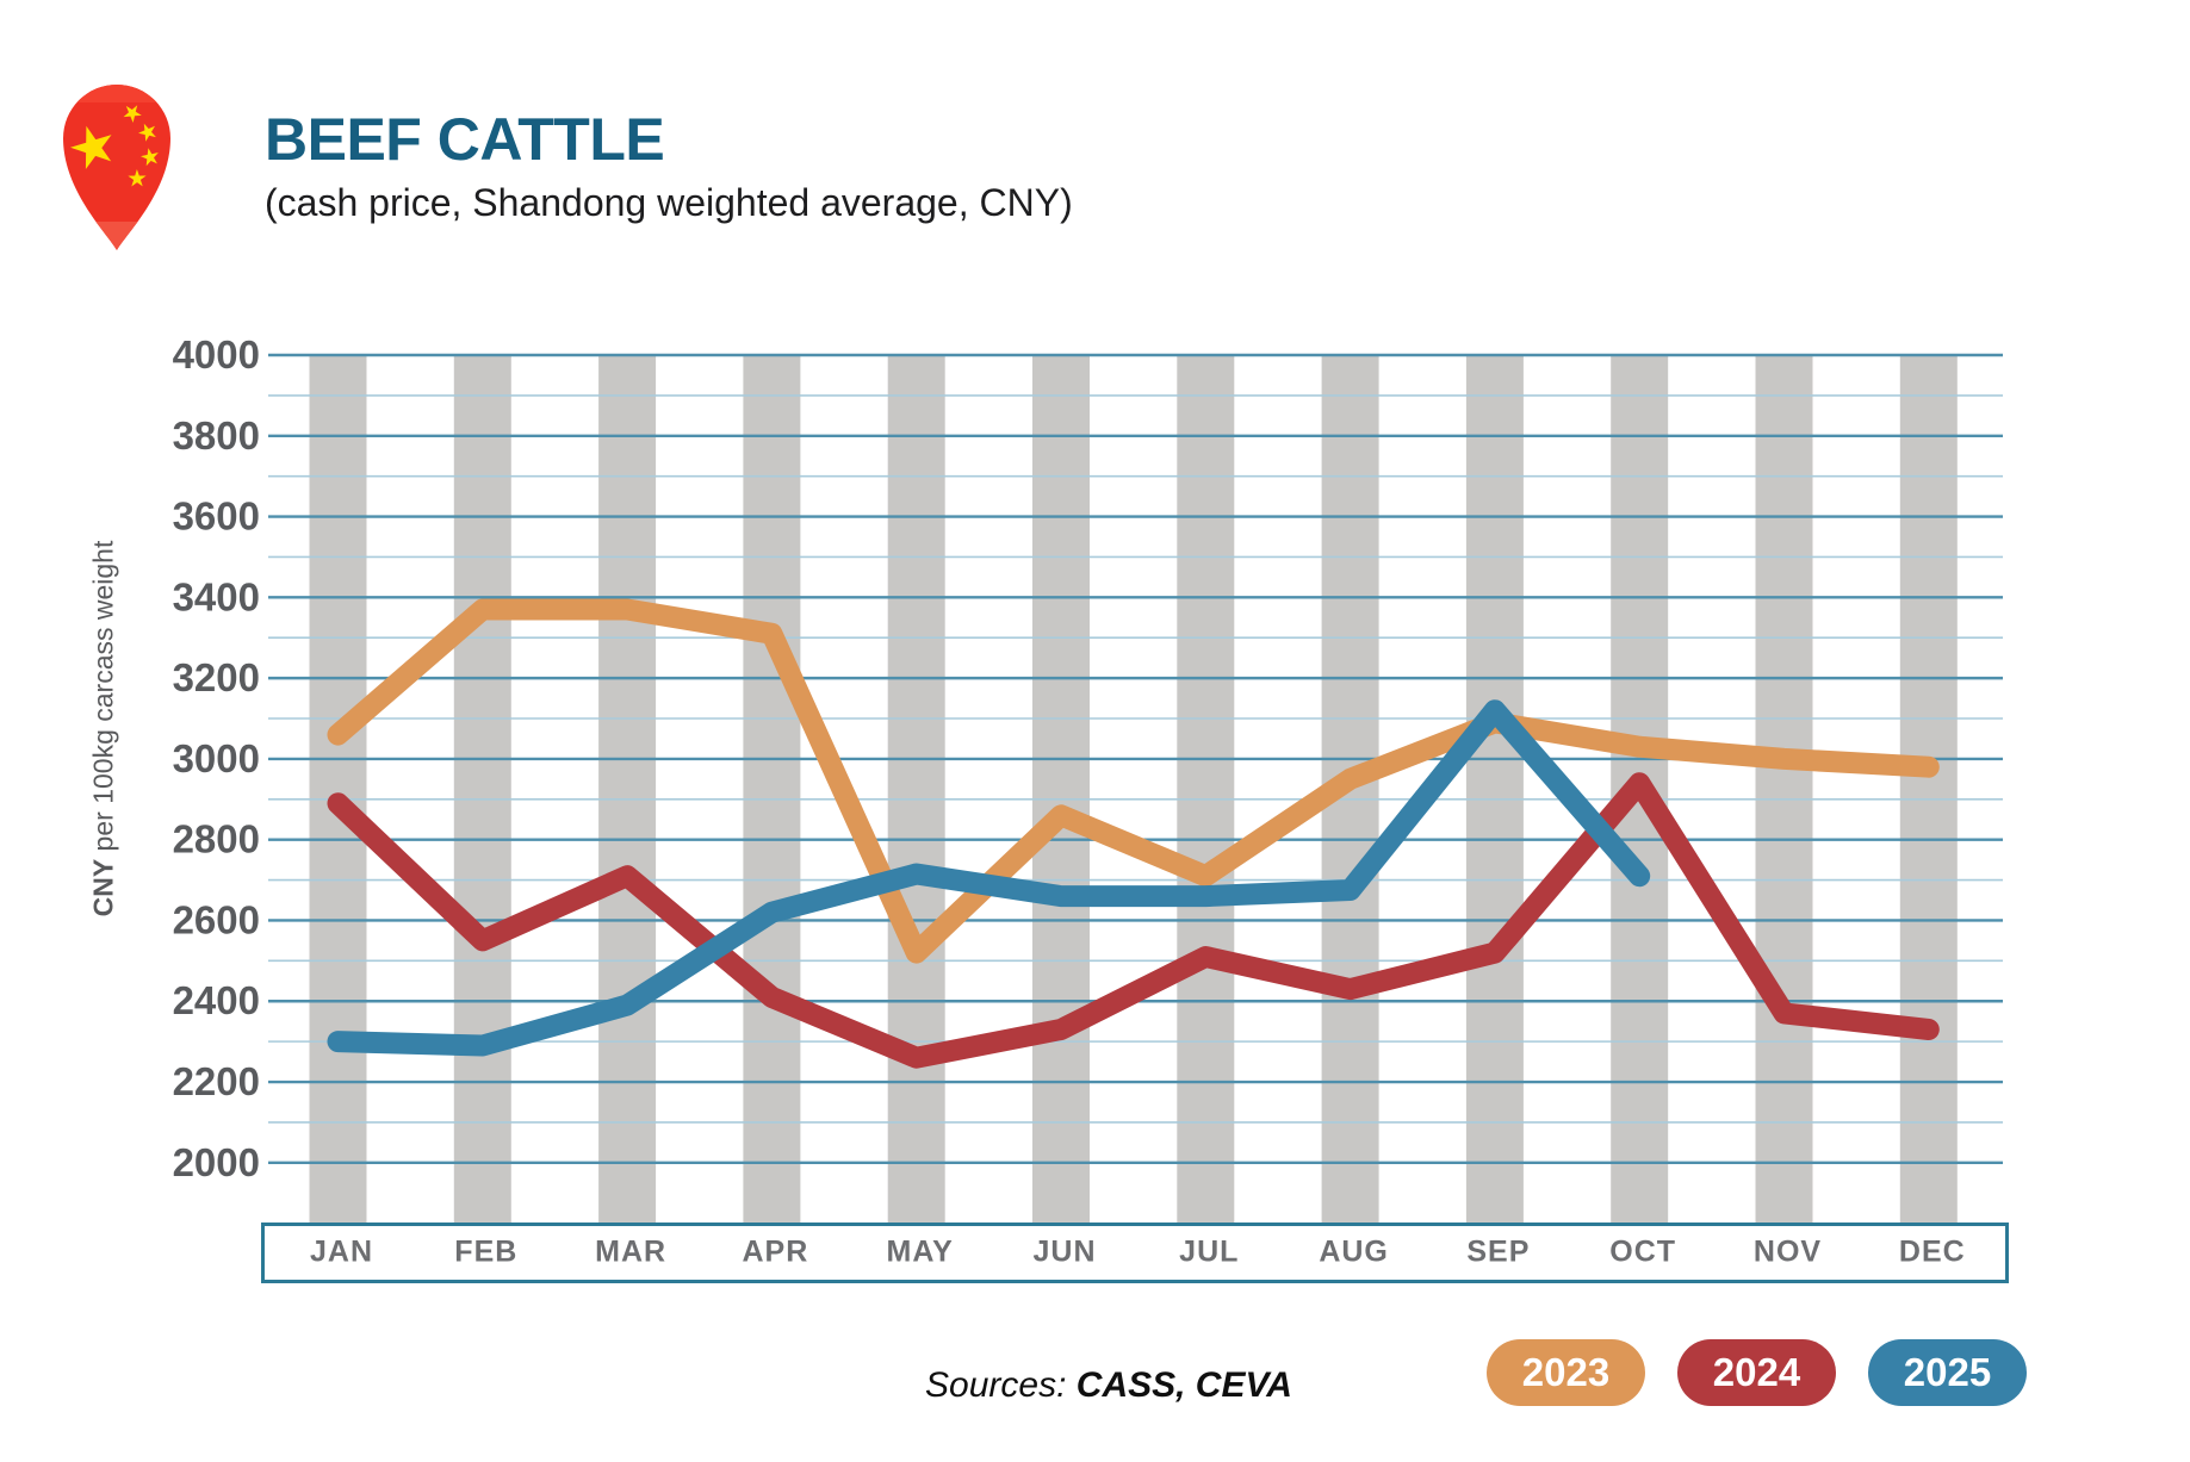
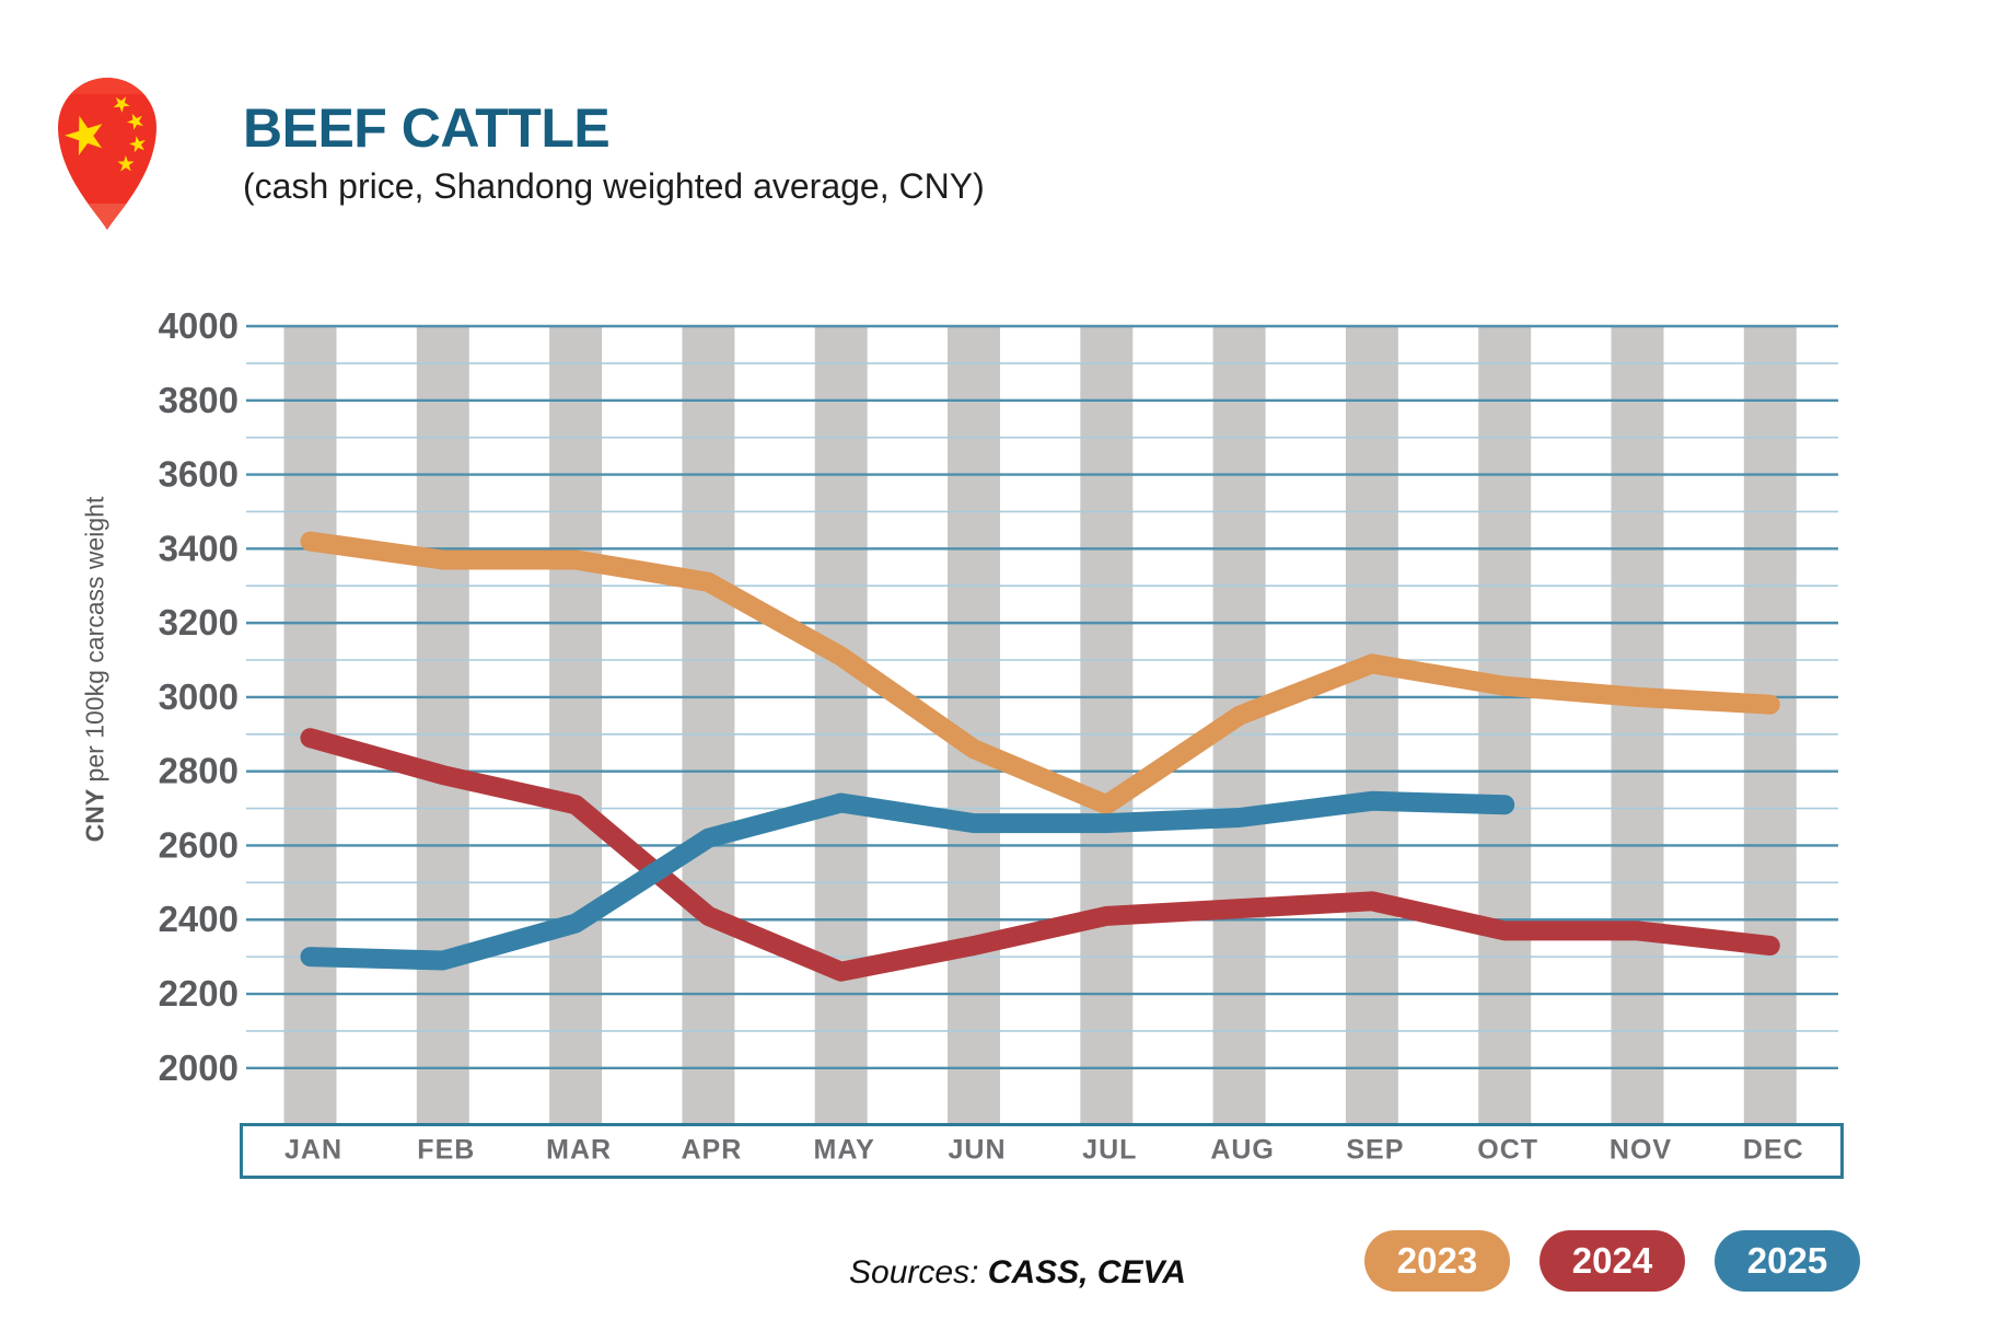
2023/JAN: 3060 -> 3420
2024/FEB: 2550 -> 2790
2023/MAY: 2520 -> 3110
2024/JUL: 2510 -> 2410
2024/SEP: 2520 -> 2450
2025/SEP: 3120 -> 2720
2024/OCT: 2940 -> 2370
